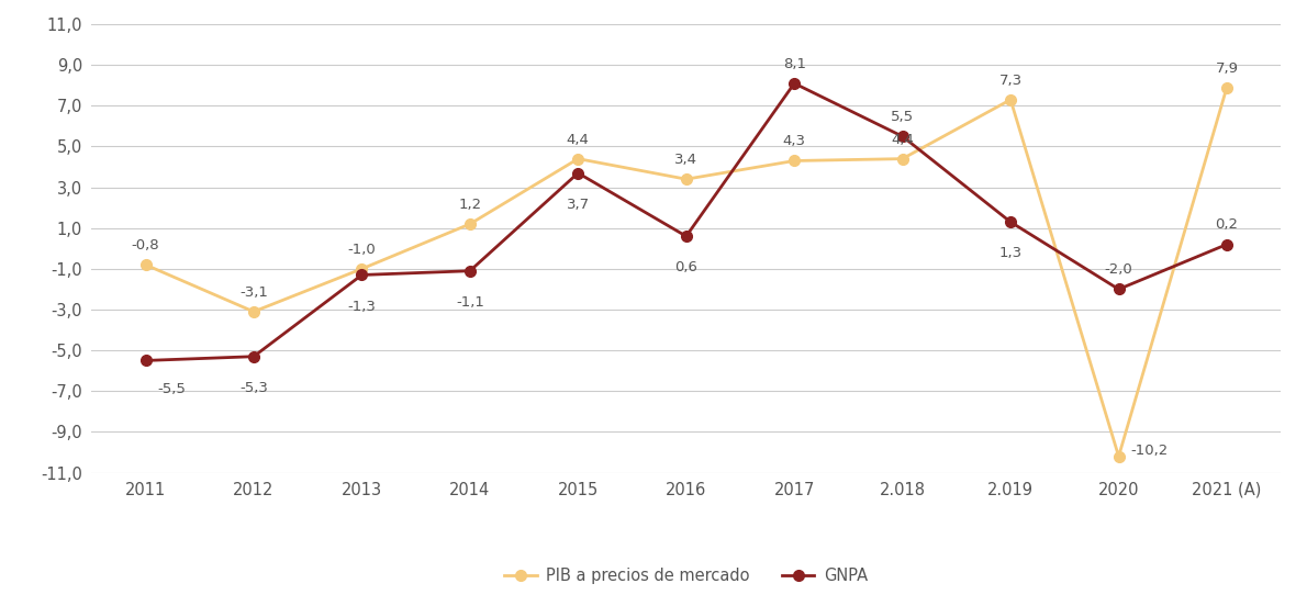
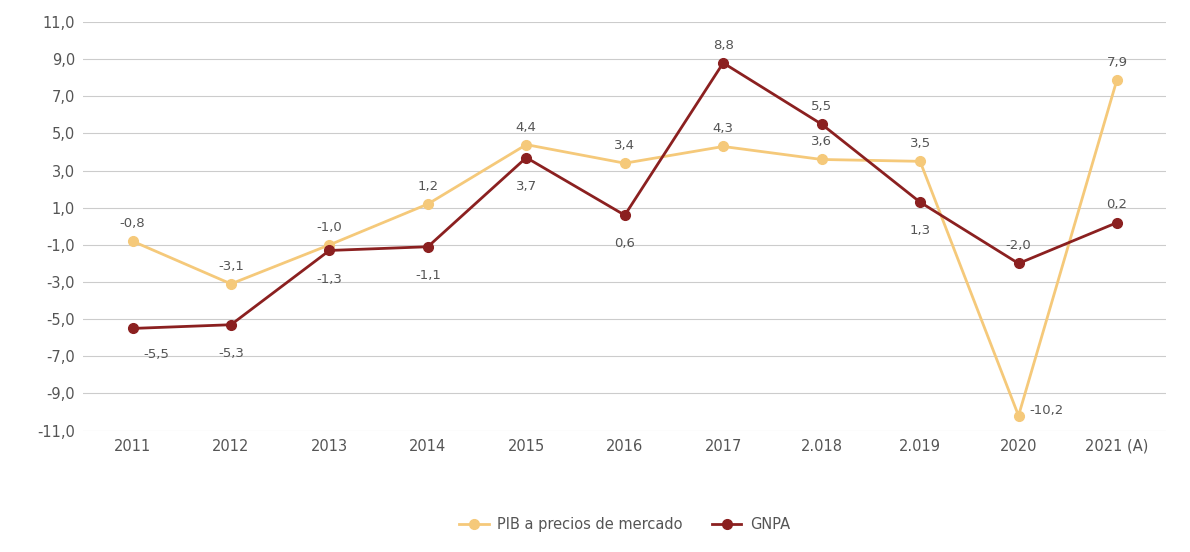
GNPA/2017: 8,1 -> 8,8
PIB a precios de mercado/2.018: 4,4 -> 3,6
PIB a precios de mercado/2.019: 7,3 -> 3,5
